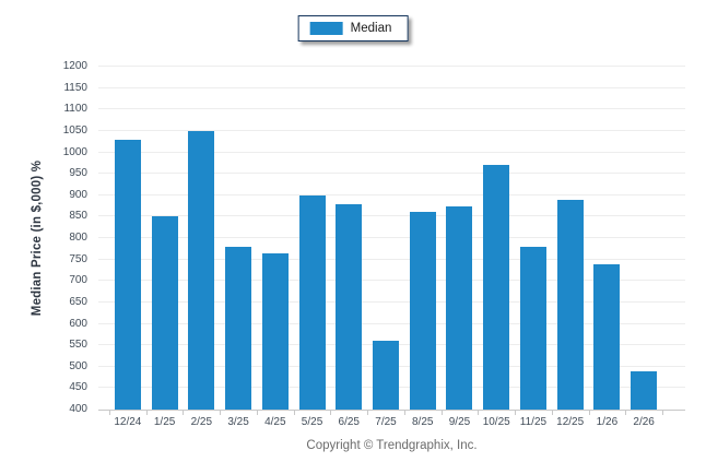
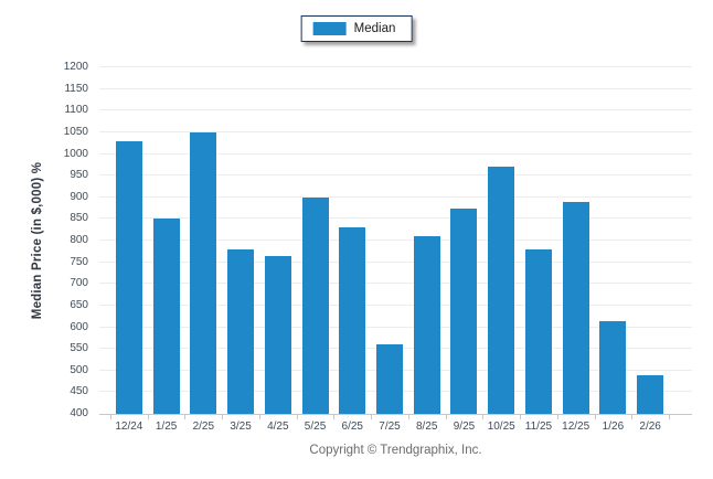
6/25: 880 -> 830
8/25: 860 -> 810
1/26: 740 -> 620
